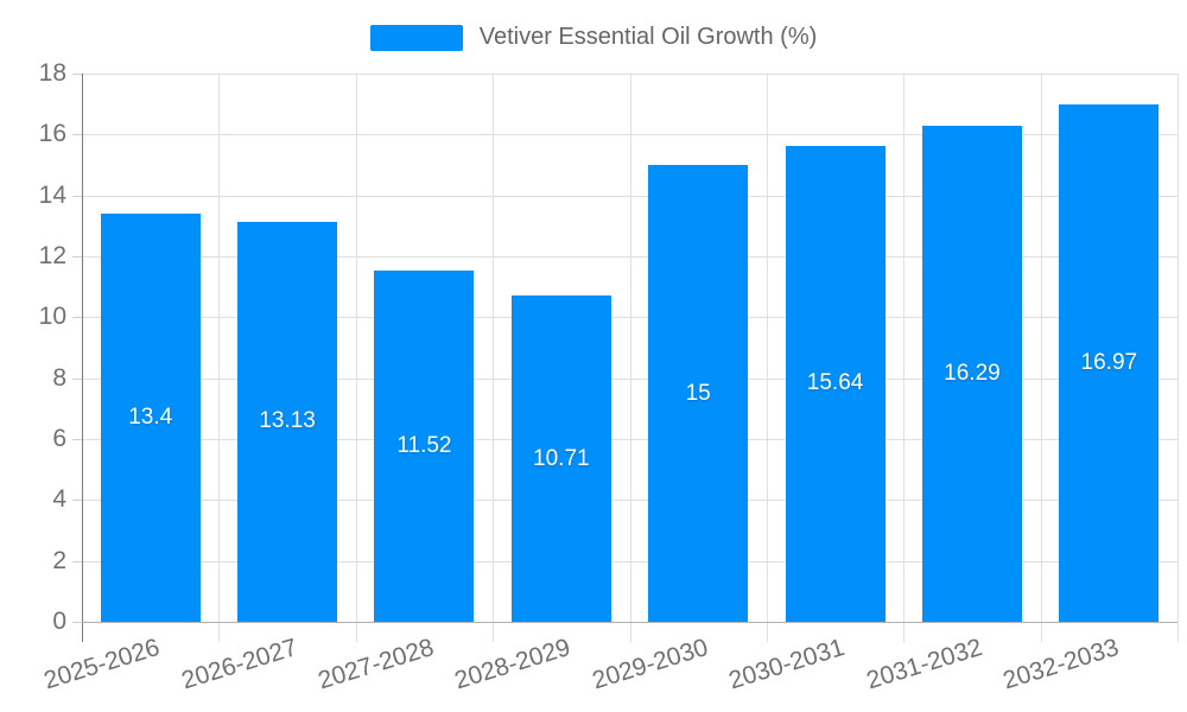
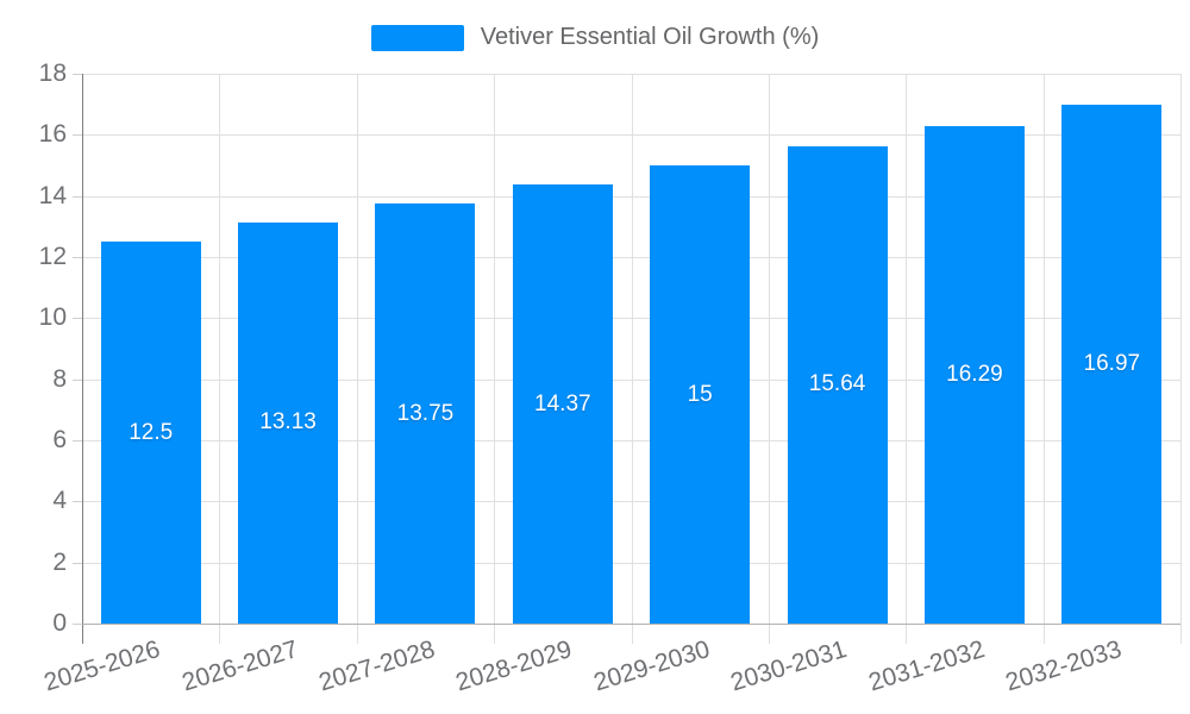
2025-2026: 13.4 -> 12.5
2027-2028: 11.52 -> 13.75
2028-2029: 10.71 -> 14.37
